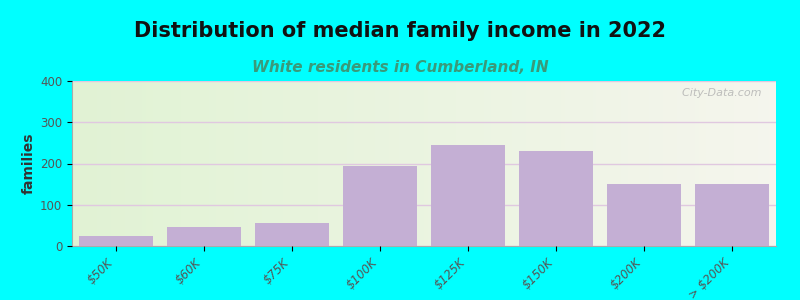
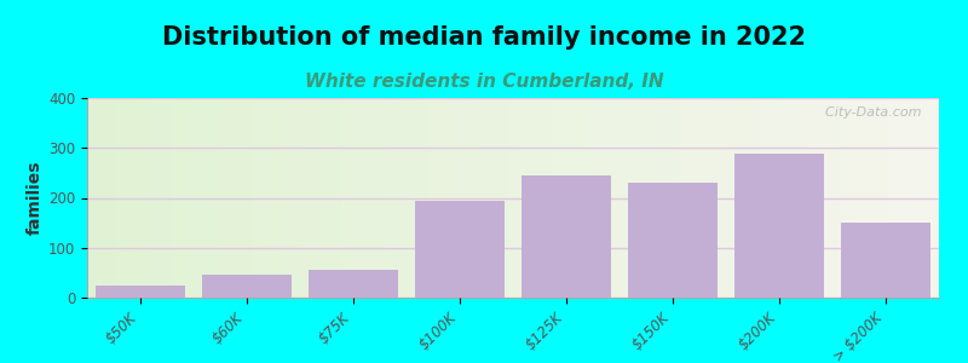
$200K: 150 -> 288
